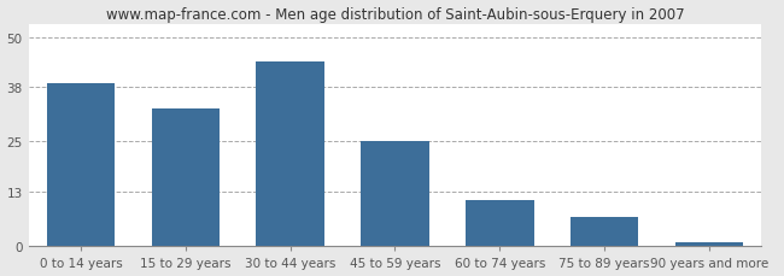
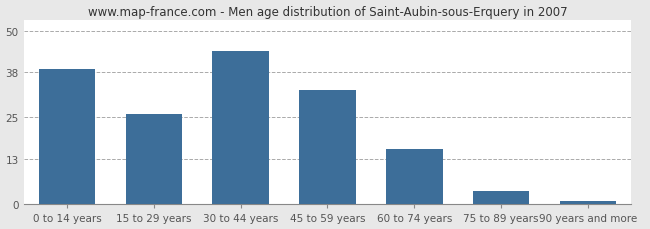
15 to 29 years: 33 -> 26
45 to 59 years: 25 -> 33
60 to 74 years: 11 -> 16
75 to 89 years: 7 -> 4
